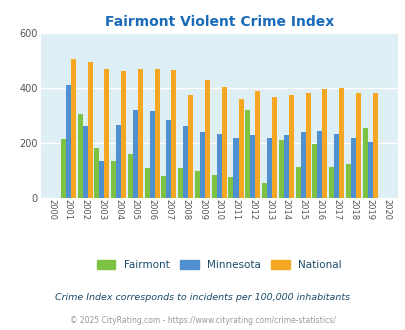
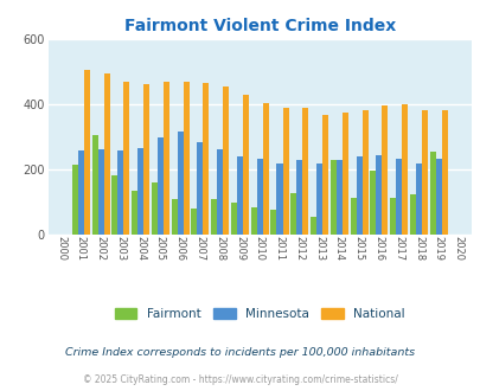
Minnesota/2001: 410 -> 260
Minnesota/2003: 135 -> 260
Minnesota/2005: 320 -> 298
National/2008: 375 -> 455
National/2011: 360 -> 390
Fairmont/2012: 320 -> 128
Fairmont/2014: 210 -> 230
Minnesota/2019: 205 -> 233
